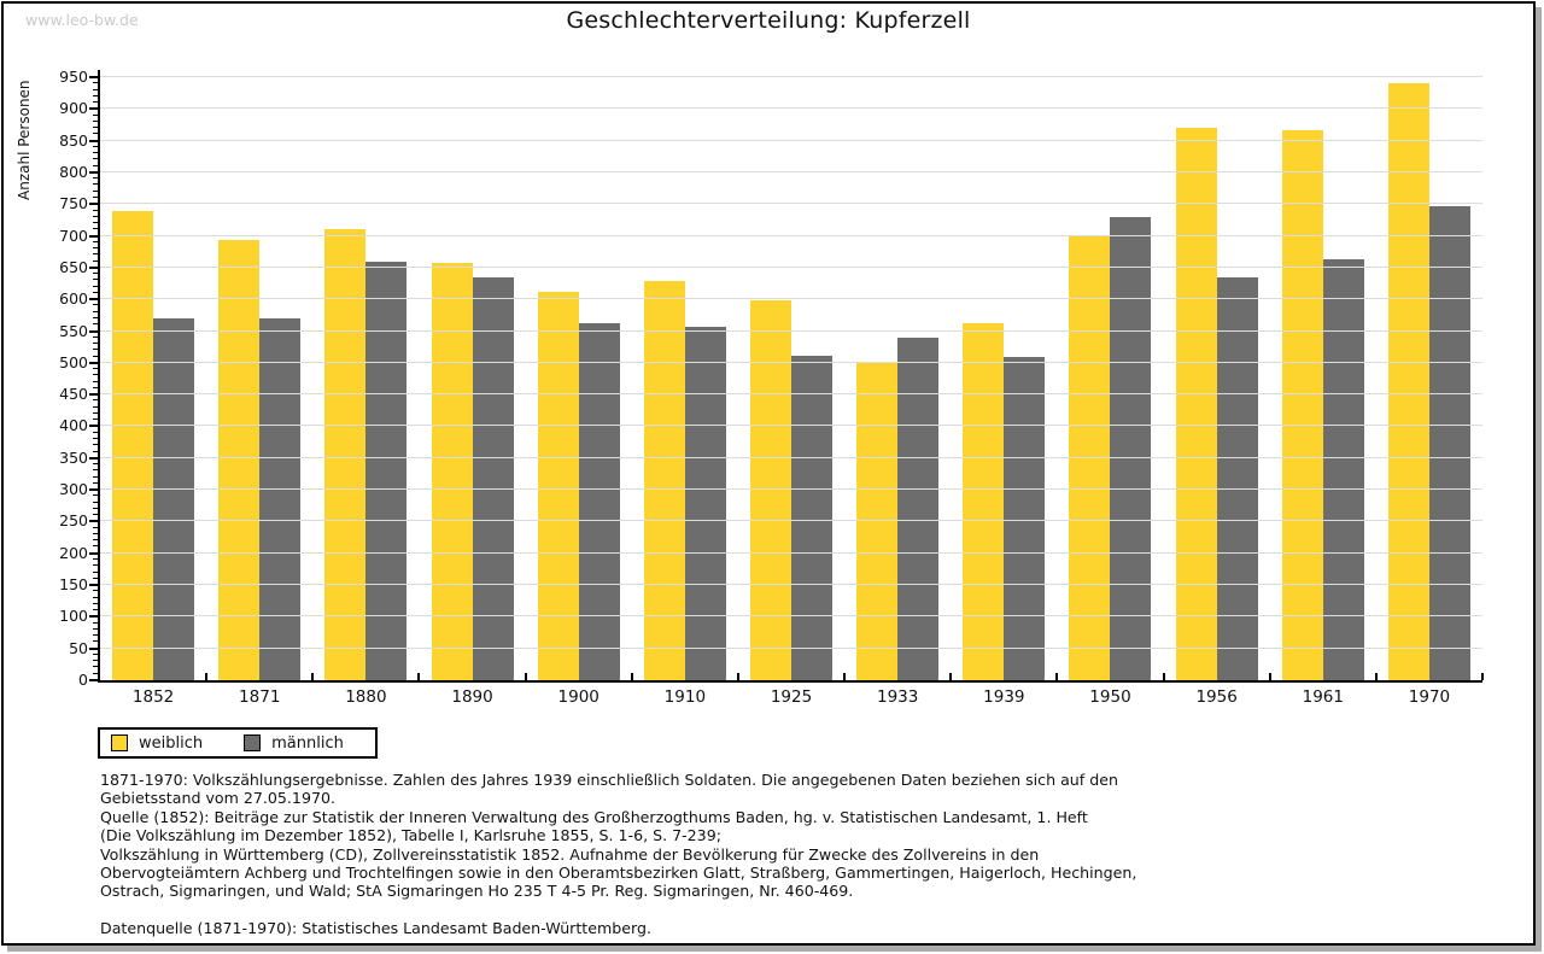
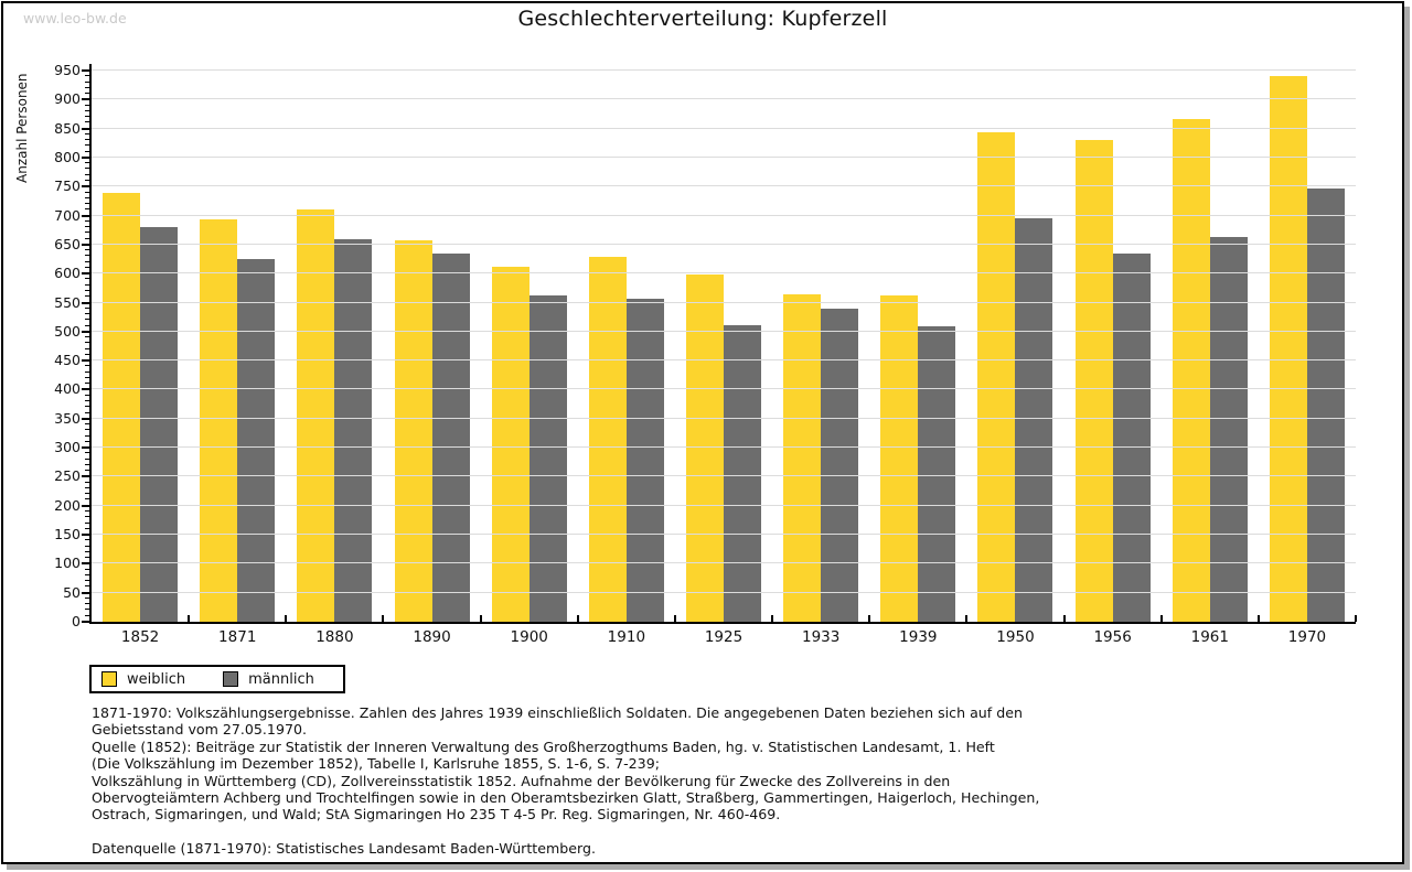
männlich/1852: 570 -> 680
männlich/1871: 570 -> 620
weiblich/1933: 500 -> 560
weiblich/1950: 700 -> 840
männlich/1950: 730 -> 700
weiblich/1956: 870 -> 830
